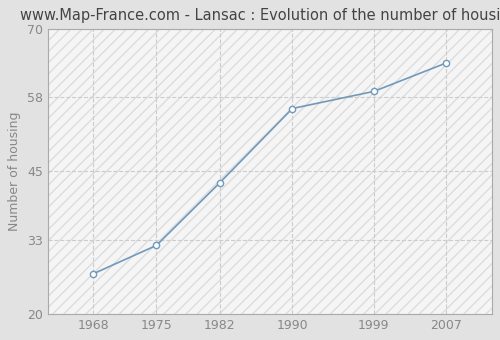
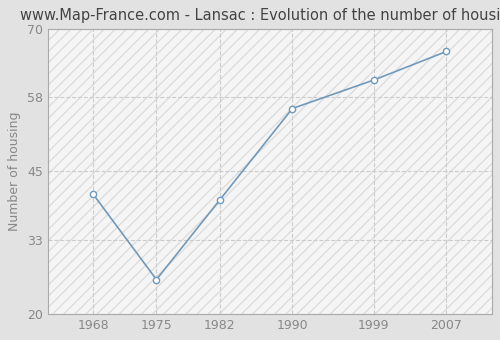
1968: 27 -> 41
1975: 32 -> 26
1982: 43 -> 40
1999: 59 -> 61
2007: 64 -> 66
